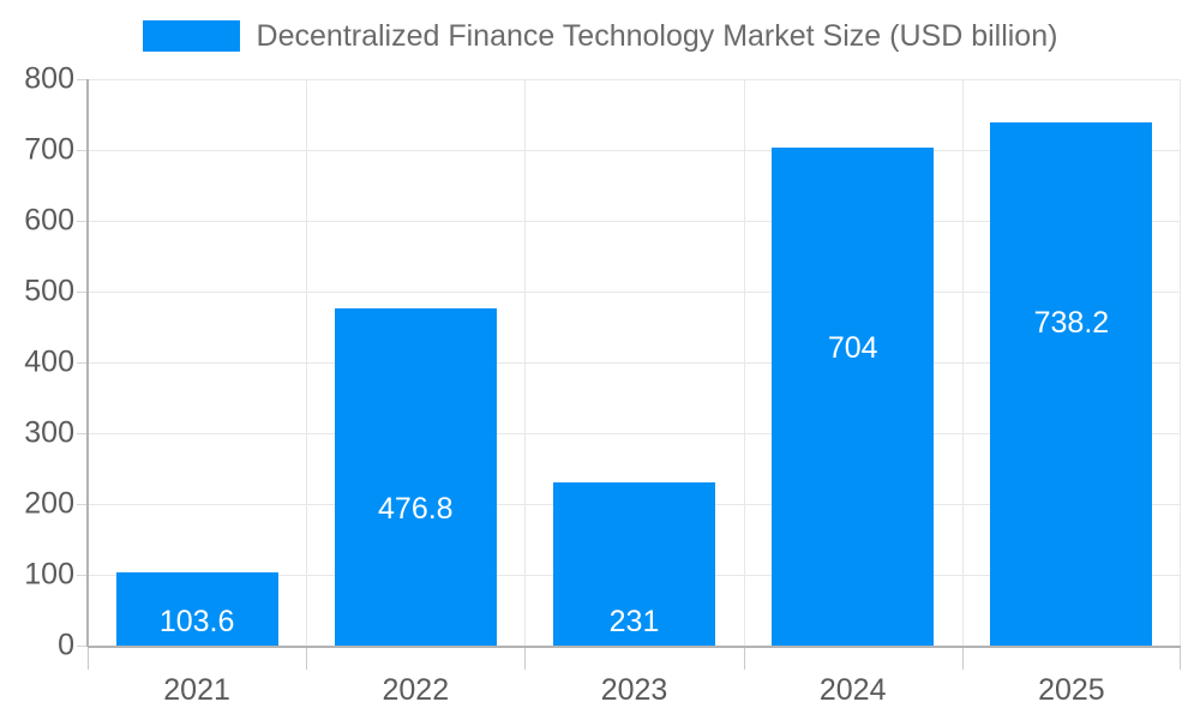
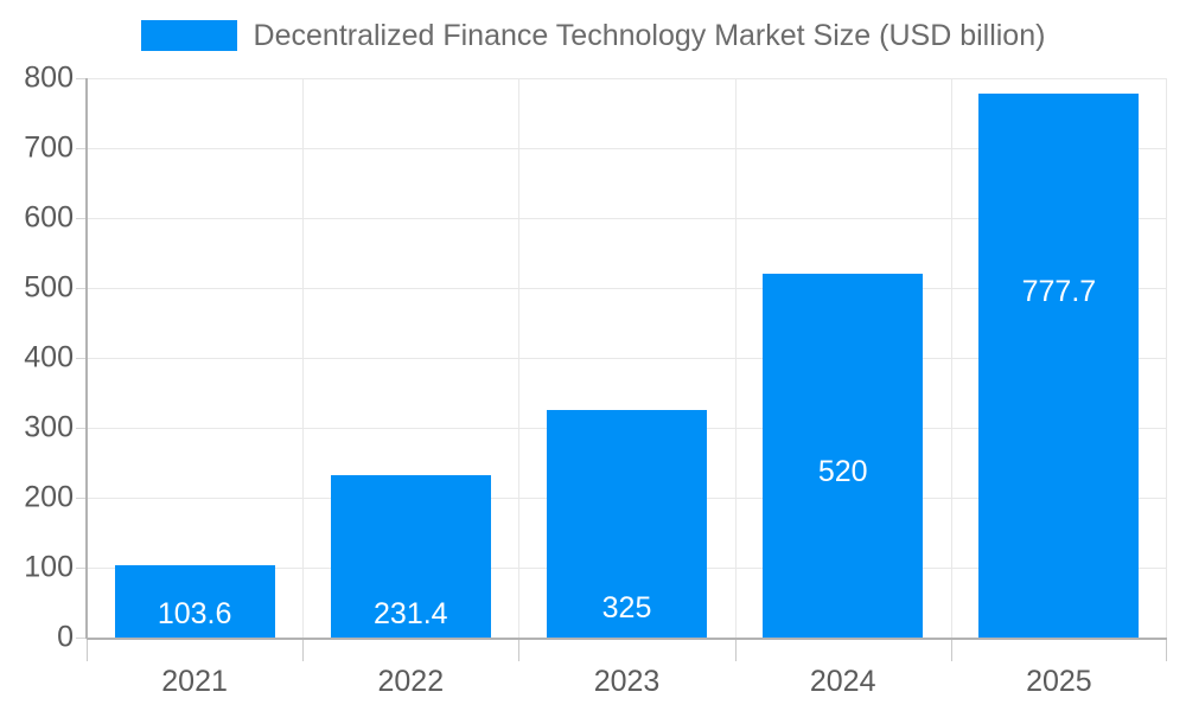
2022: 476.8 -> 231.4
2023: 231 -> 325
2024: 704 -> 520
2025: 738.2 -> 777.7
